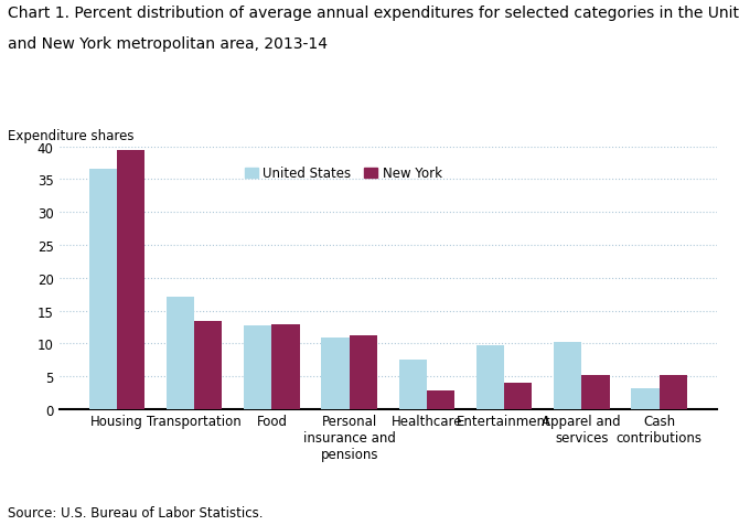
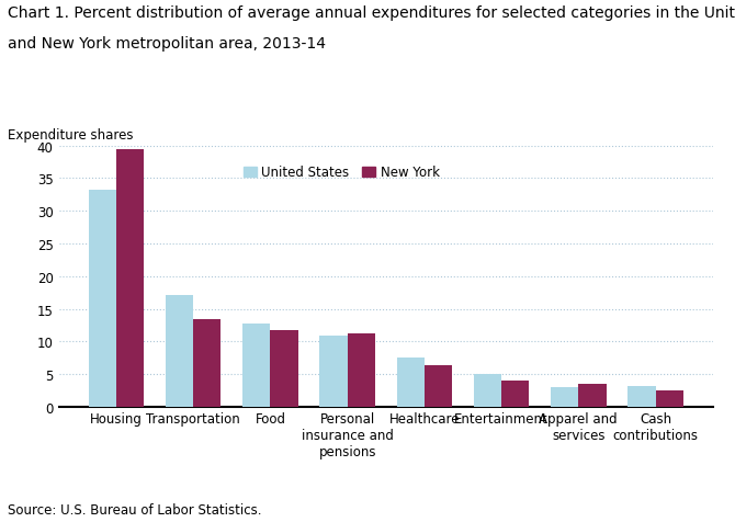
United States/Housing: 36.6 -> 33.3
New York/Food: 13.0 -> 11.7
New York/Healthcare: 2.8 -> 6.3
United States/Entertainment: 9.8 -> 5.0
United States/Apparel and services: 10.2 -> 3.1
New York/Apparel and services: 5.2 -> 3.5
New York/Cash contributions: 5.2 -> 2.5
